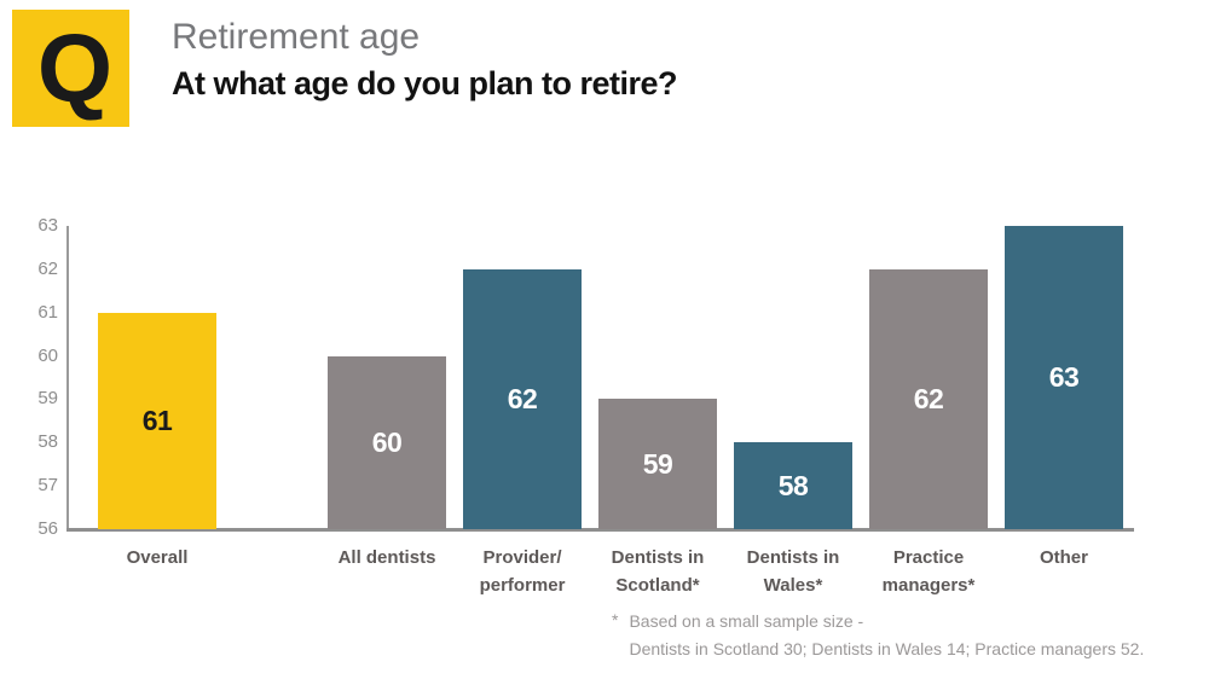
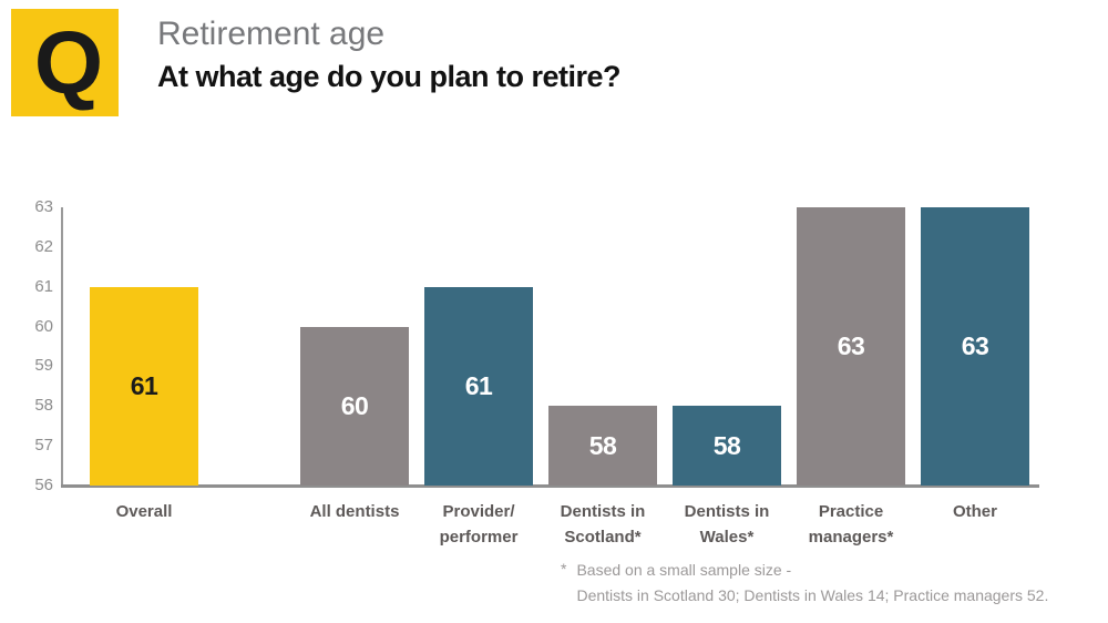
Provider/performer: 62 -> 61
Dentists in Scotland*: 59 -> 58
Practice managers*: 62 -> 63
